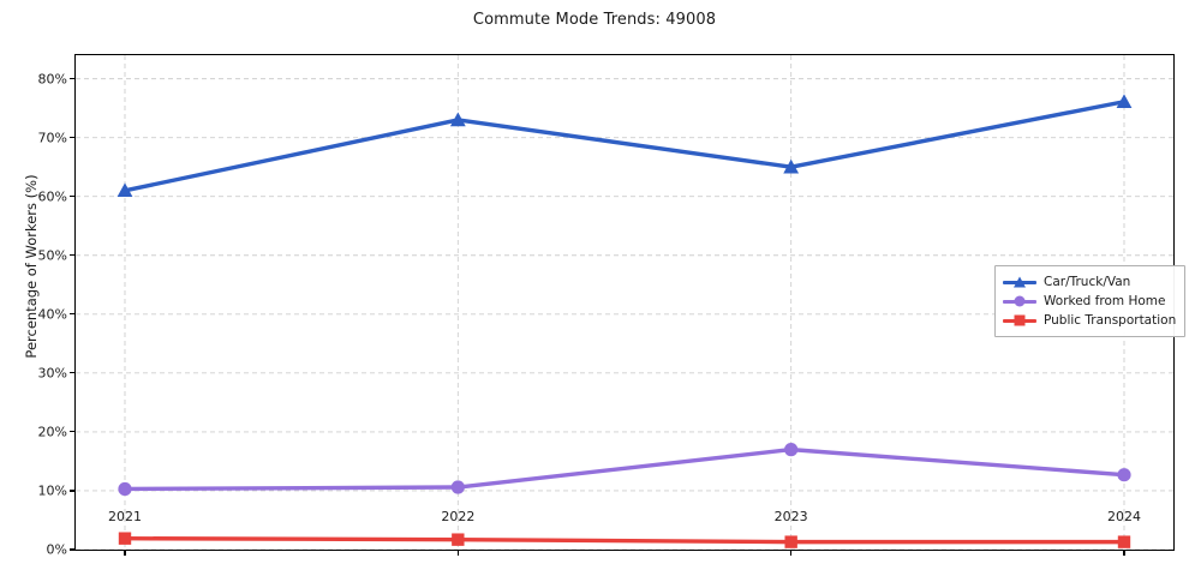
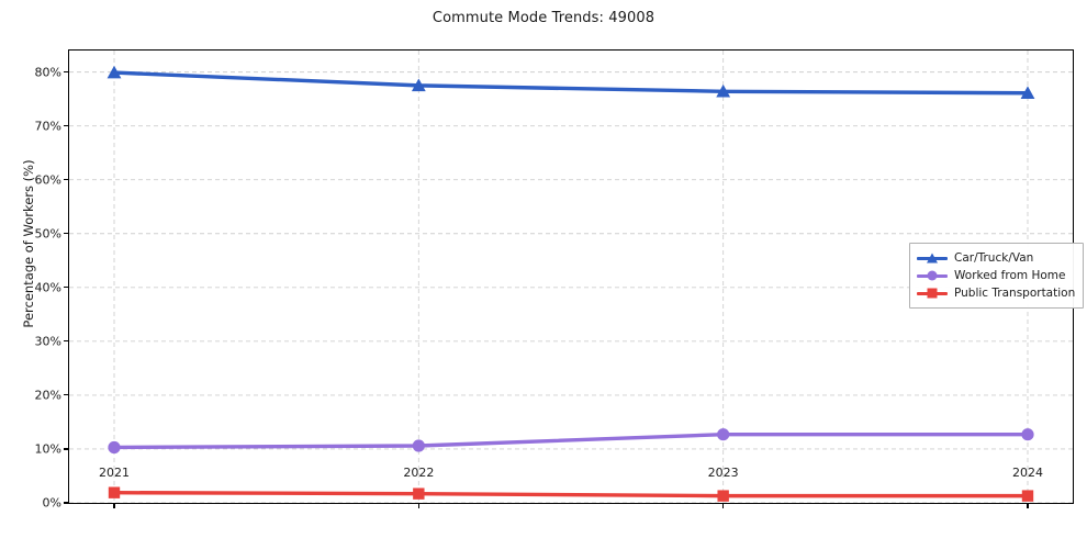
Car/Truck/Van/2021: 61% -> 80%
Car/Truck/Van/2022: 73% -> 78%
Car/Truck/Van/2023: 65% -> 76%
Worked from Home/2023: 17% -> 13%
